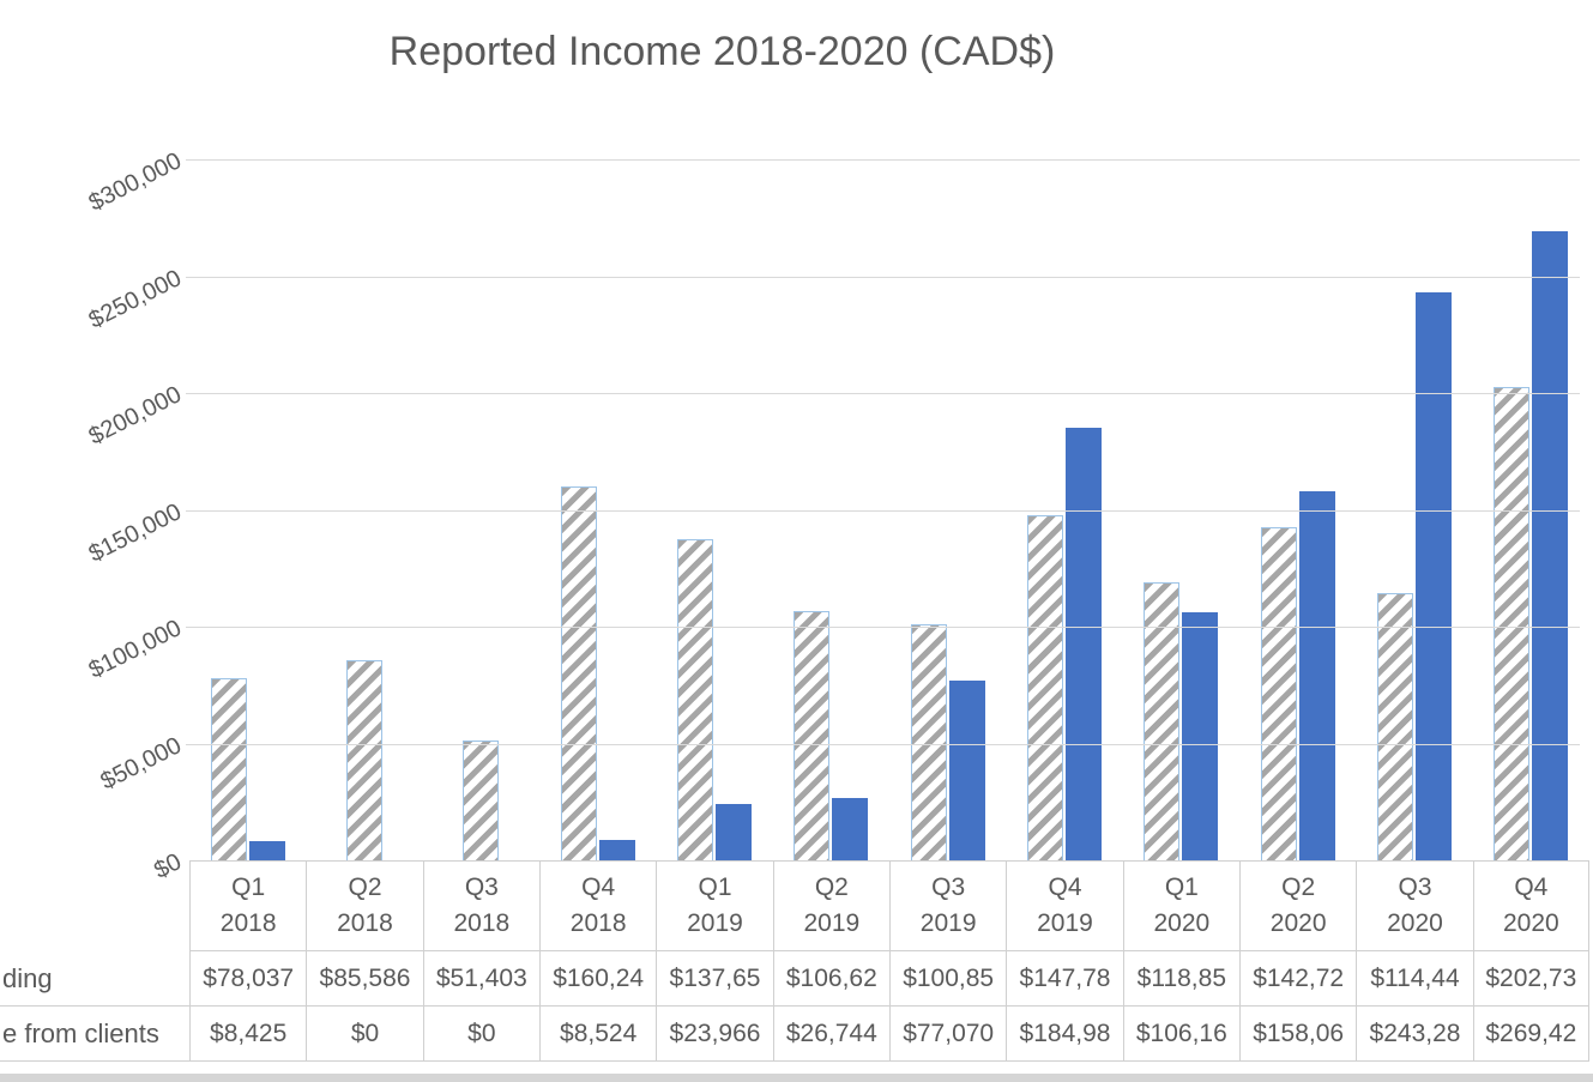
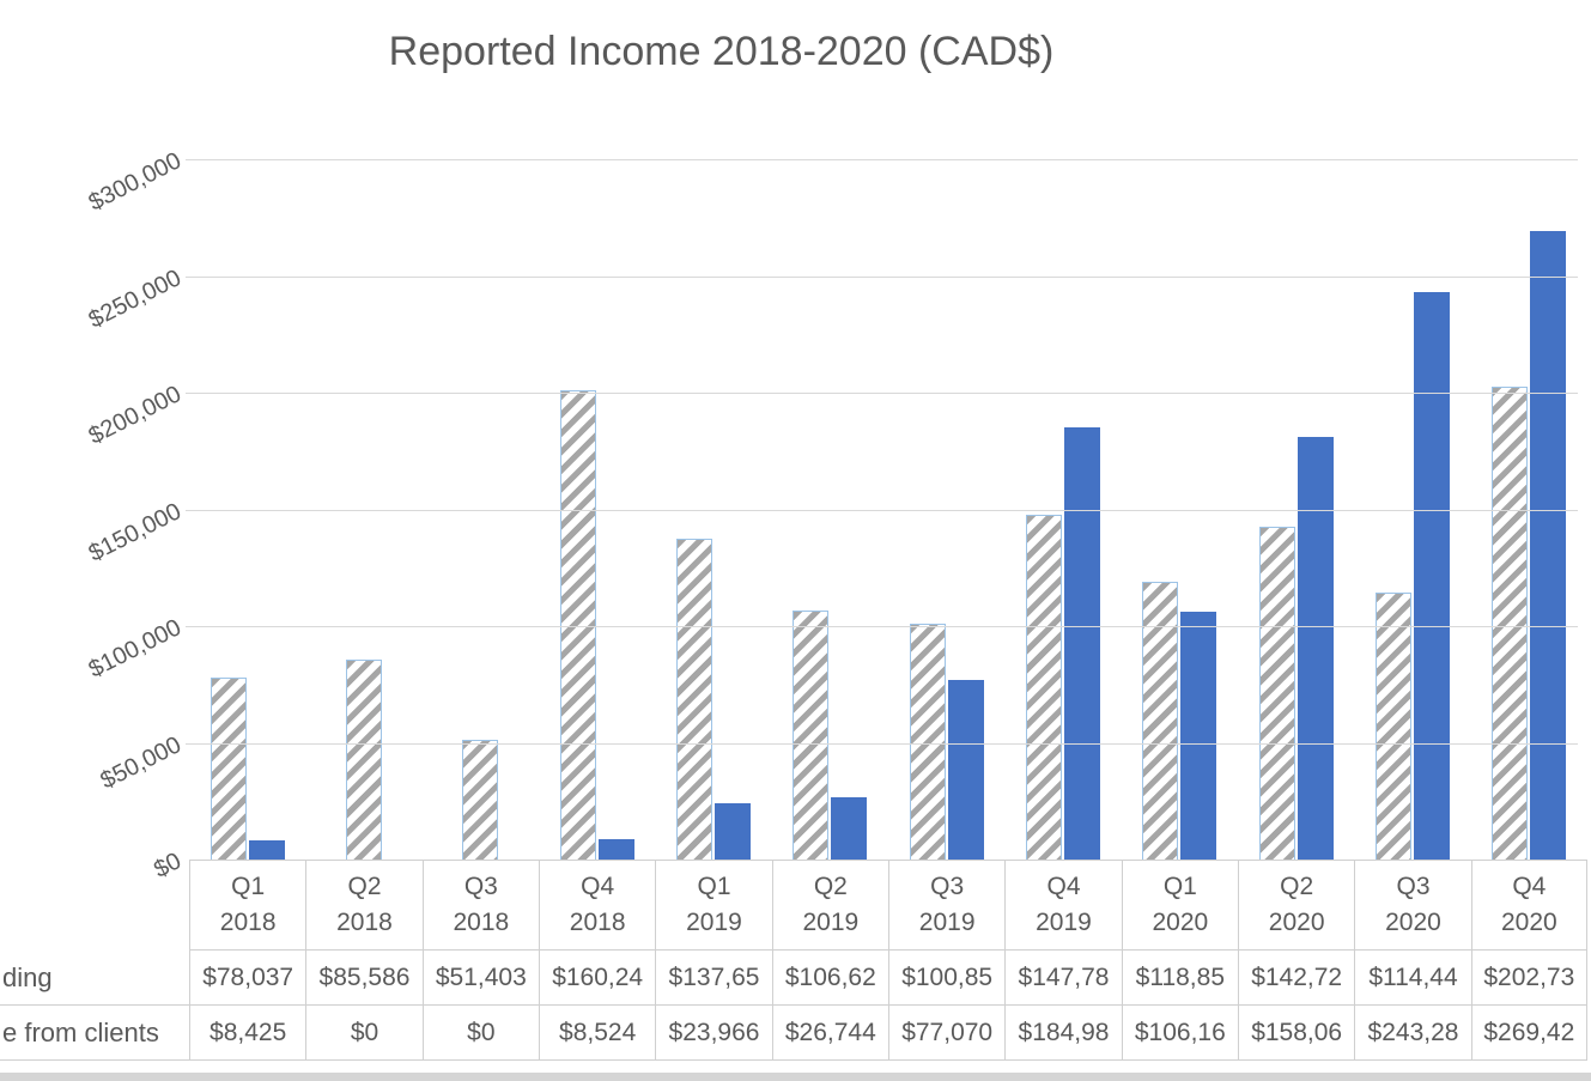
ding/Q4 2018: $160000 -> $201000
e from clients/Q2 2020: $158000 -> $181000
